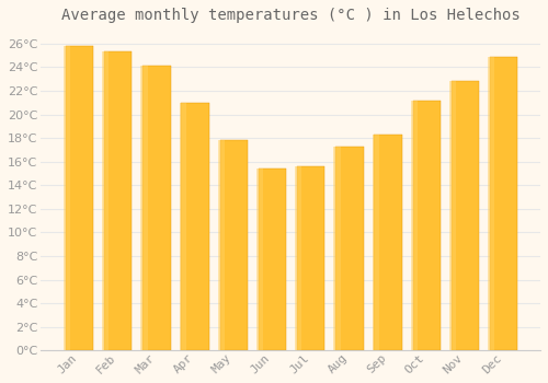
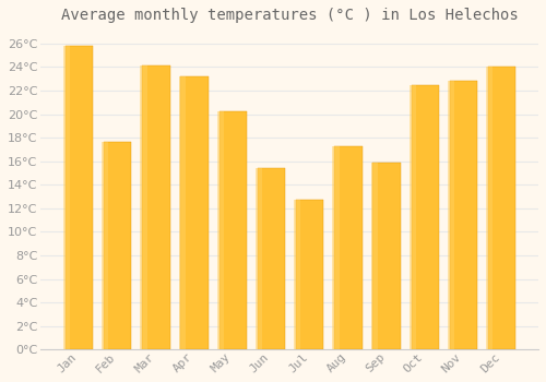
Feb: 25.3°C -> 17.6°C
Apr: 21.0°C -> 23.2°C
May: 17.8°C -> 20.2°C
Jul: 15.6°C -> 12.7°C
Sep: 18.3°C -> 15.9°C
Oct: 21.2°C -> 22.5°C
Dec: 24.9°C -> 24.0°C
